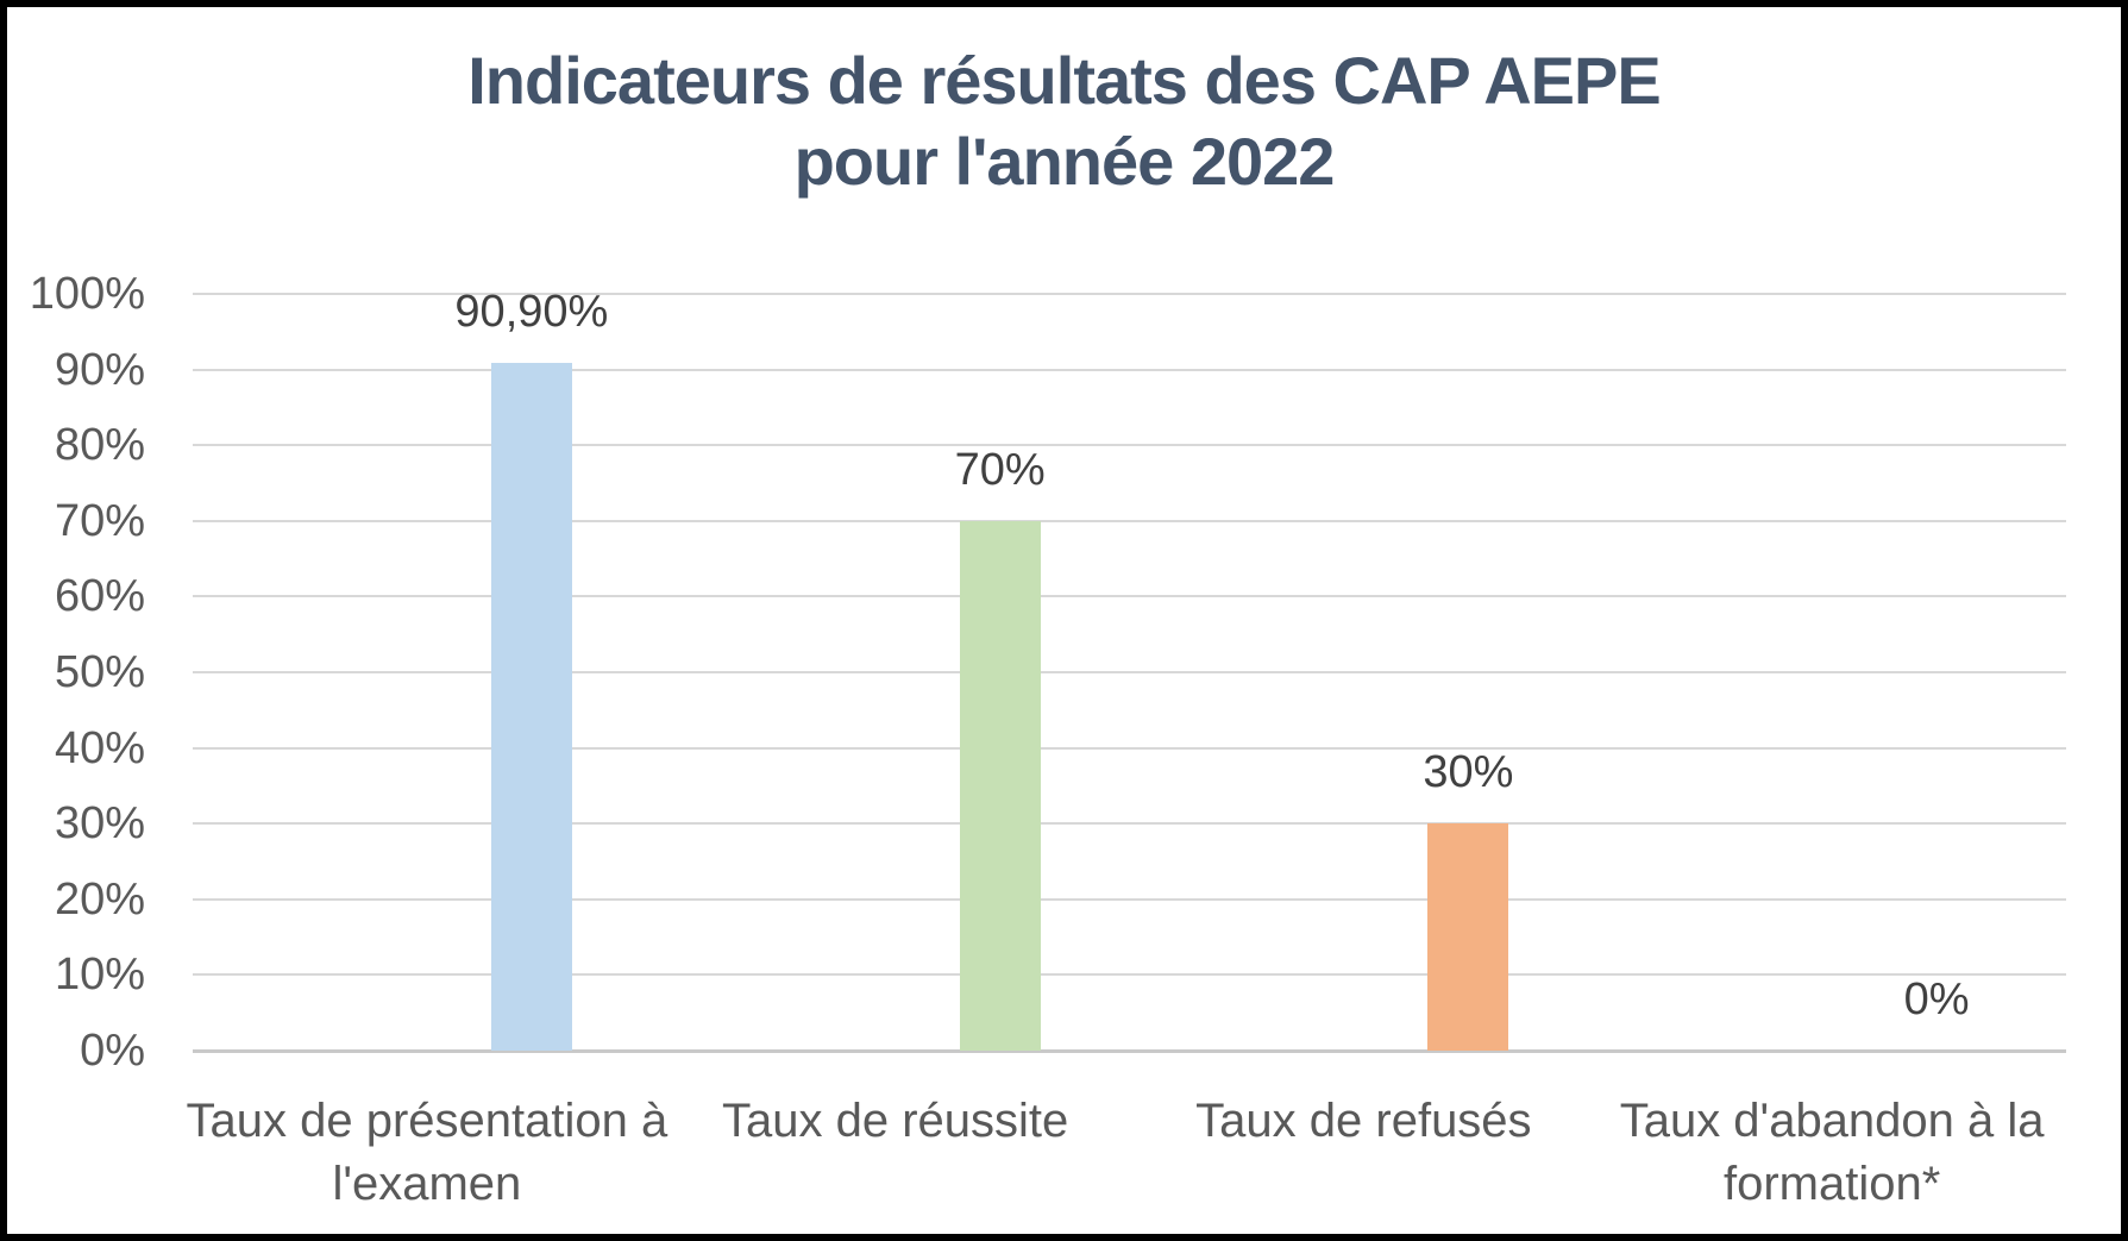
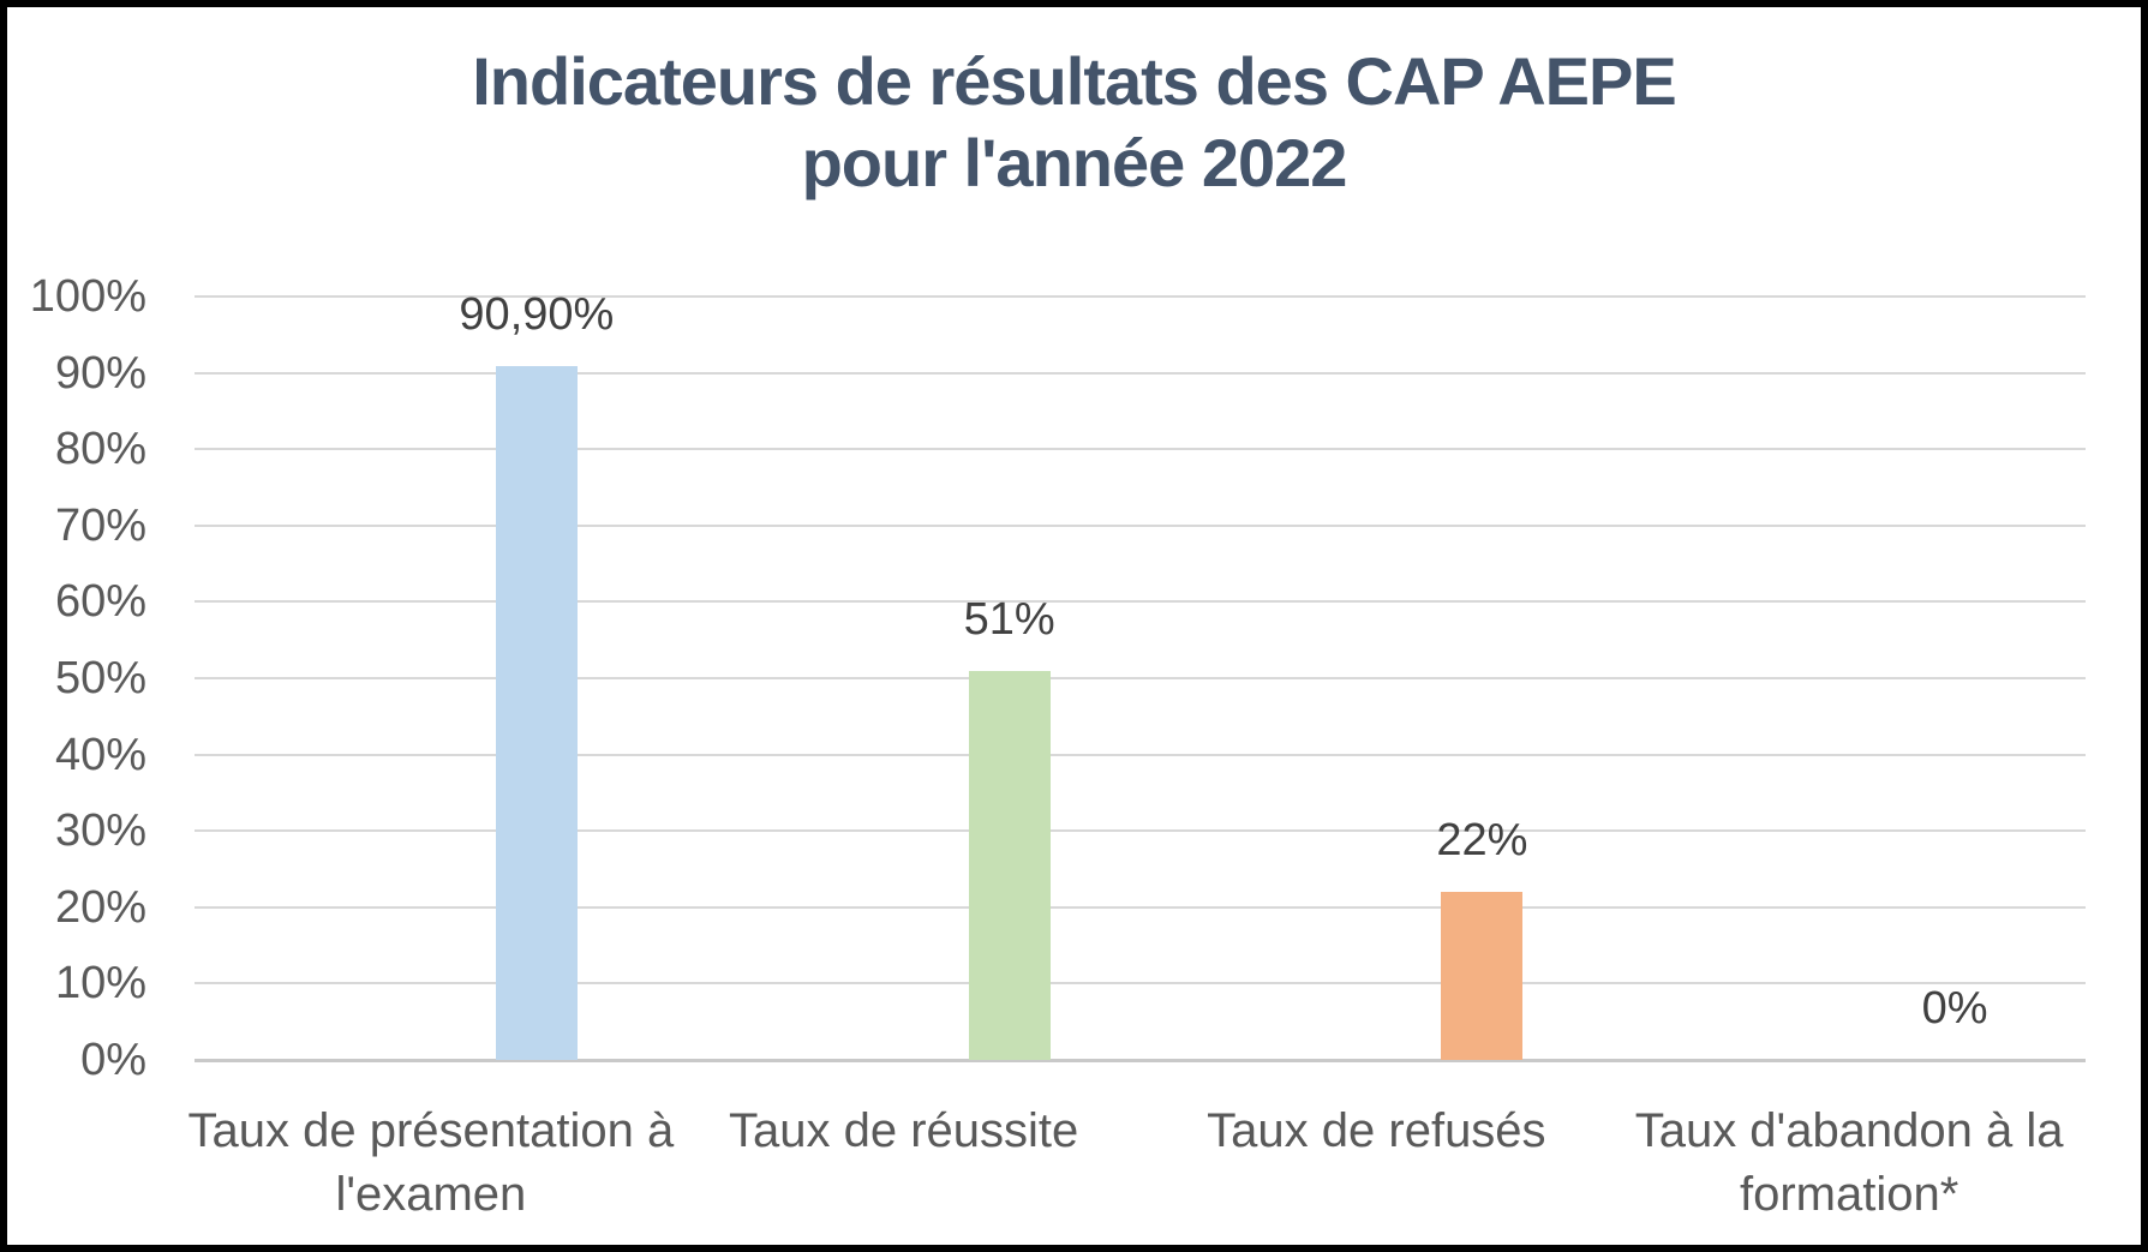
Taux de réussite: 70% -> 51%
Taux de refusés: 30% -> 22%
